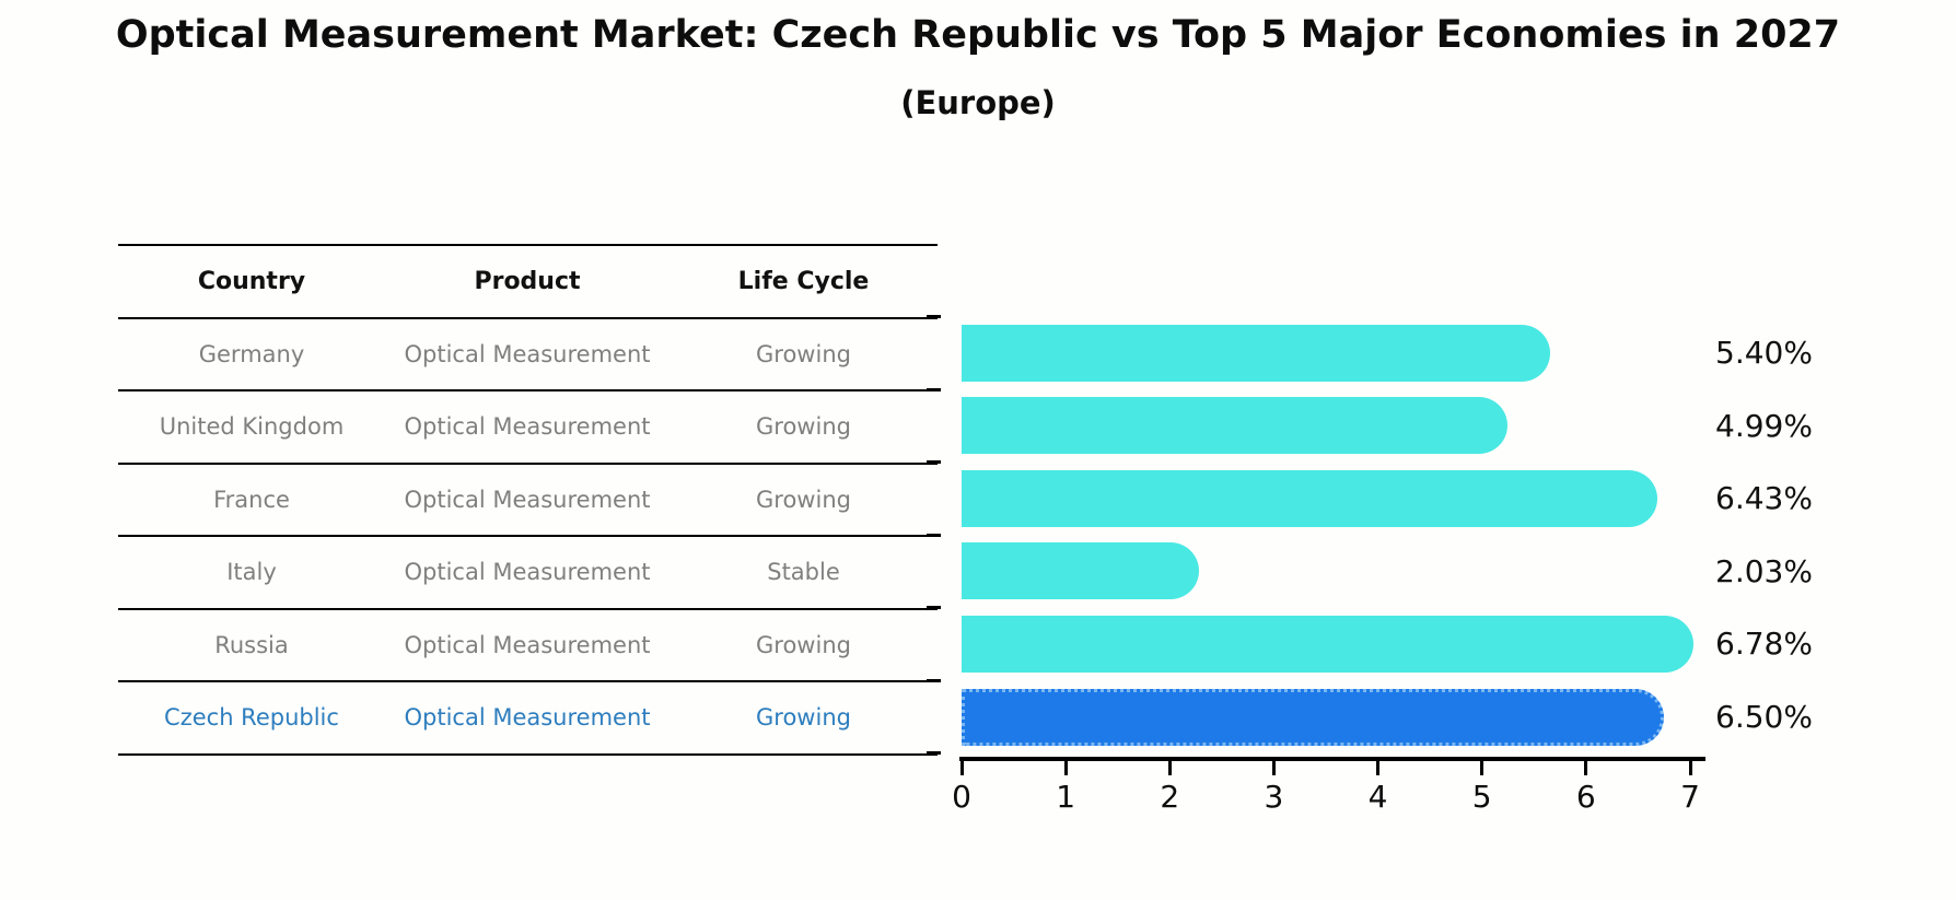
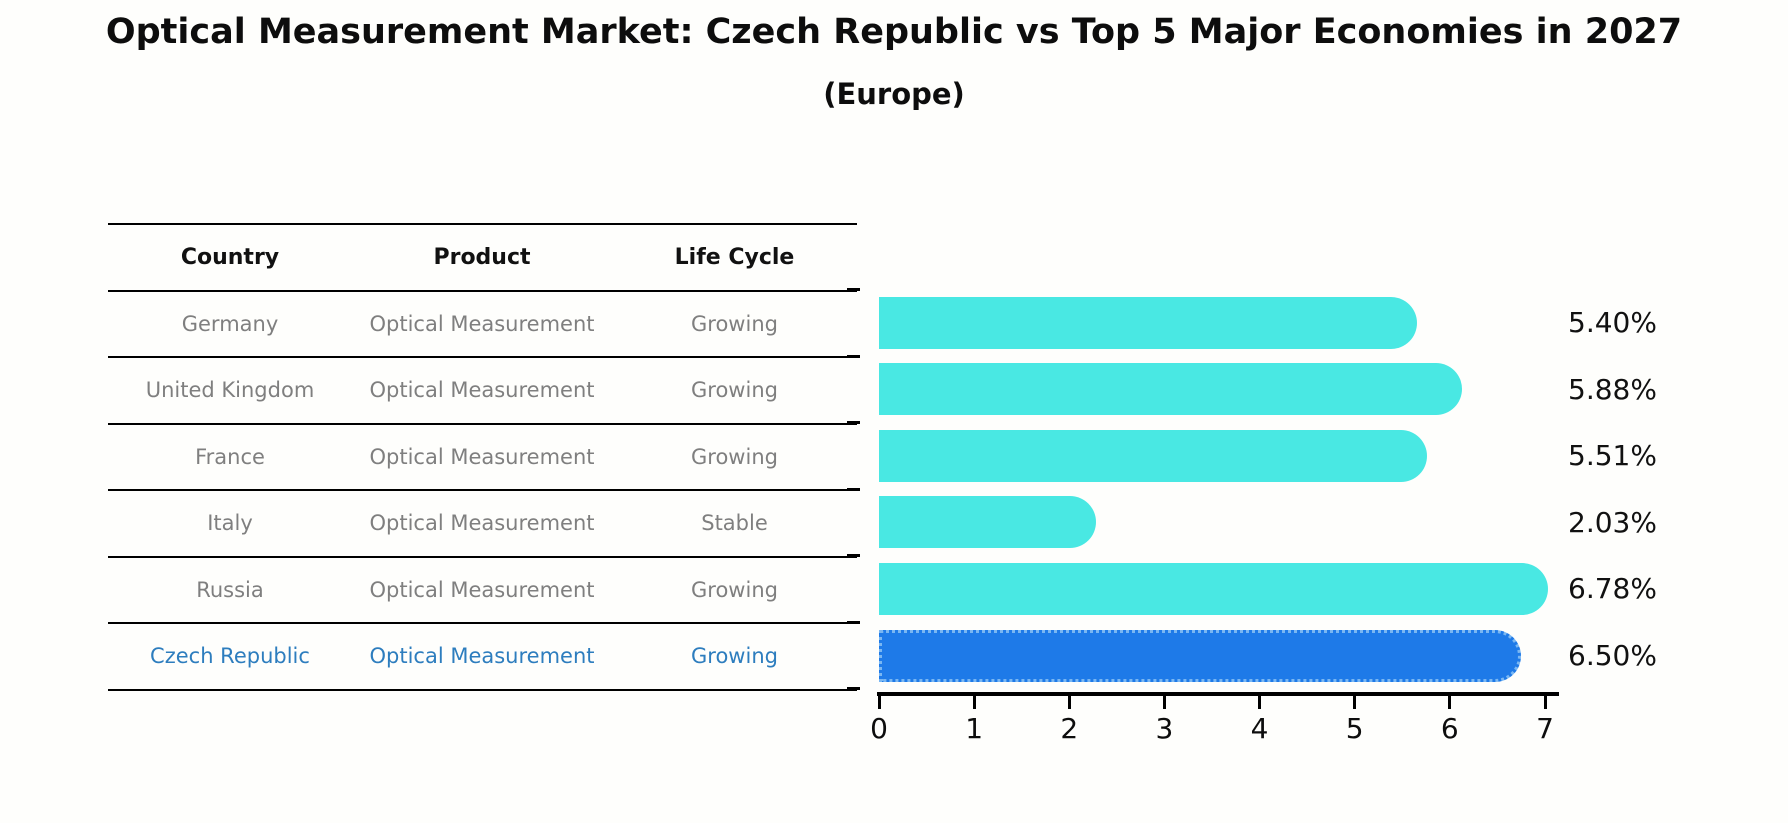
United Kingdom: 4.99% -> 5.88%
France: 6.43% -> 5.51%
